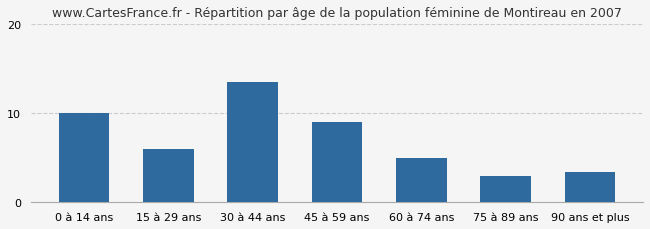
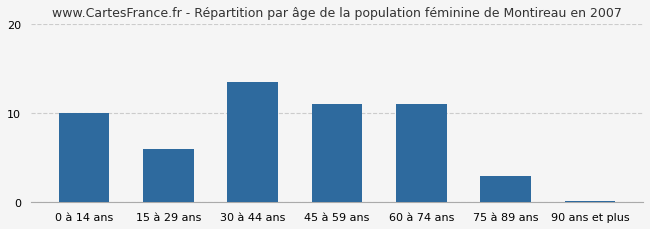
45 à 59 ans: 9.0 -> 11.0
60 à 74 ans: 5.0 -> 11.0
90 ans et plus: 3.4 -> 0.2
